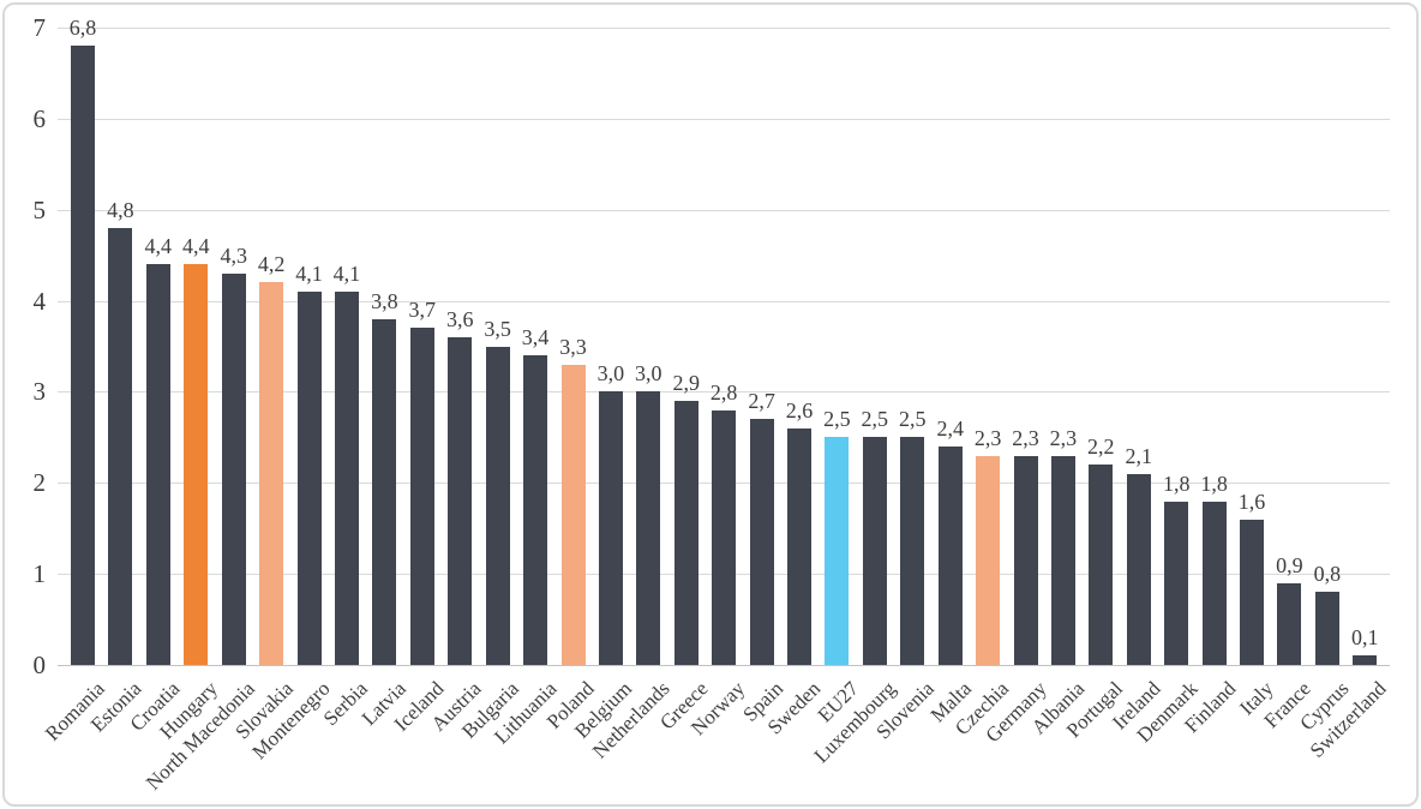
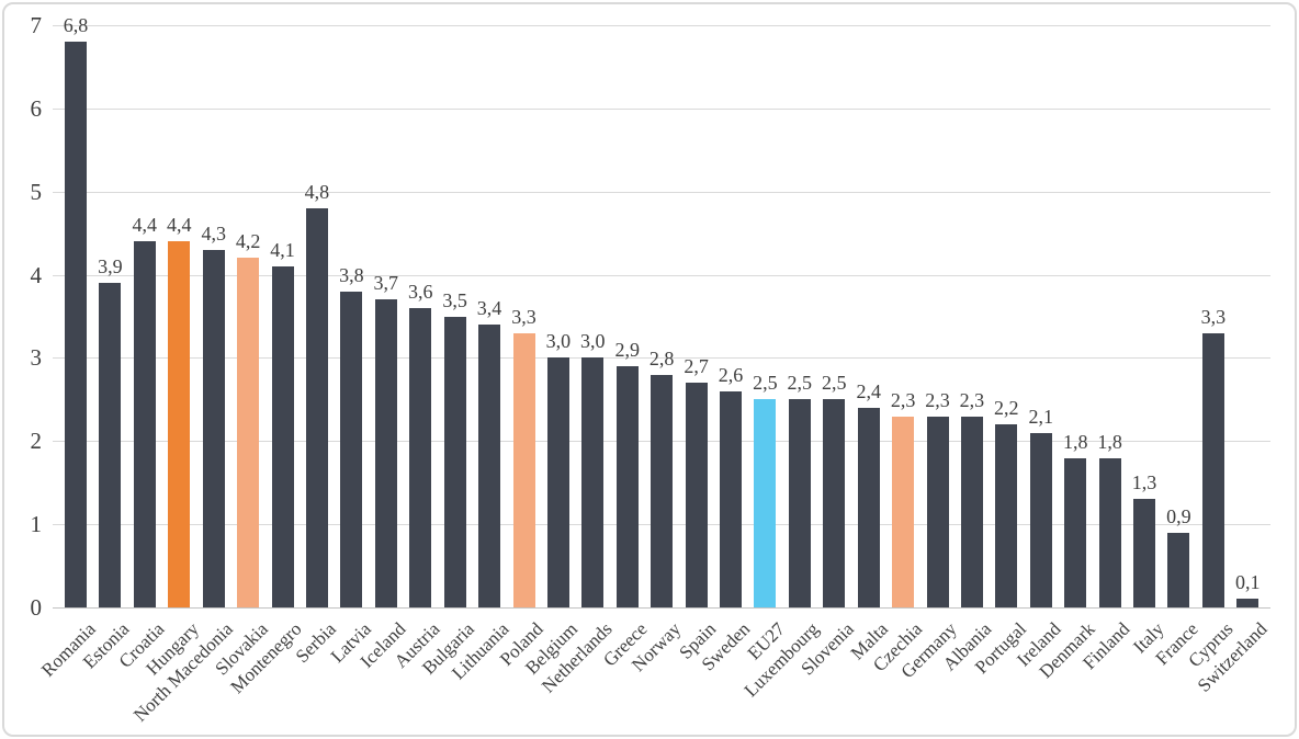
Estonia: 4,8 -> 3,9
Serbia: 4,1 -> 4,8
Italy: 1,6 -> 1,3
Cyprus: 0,8 -> 3,3
